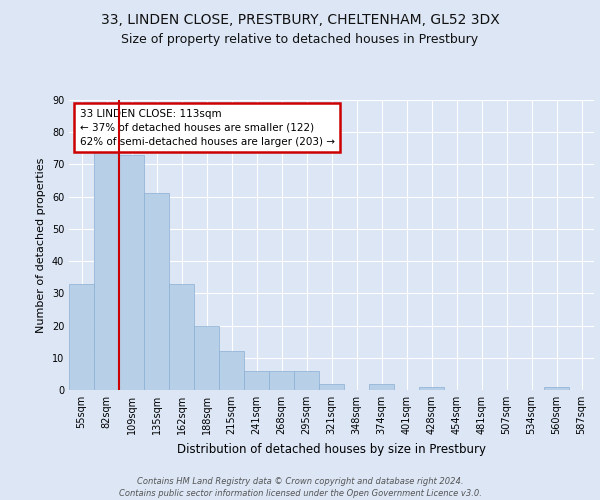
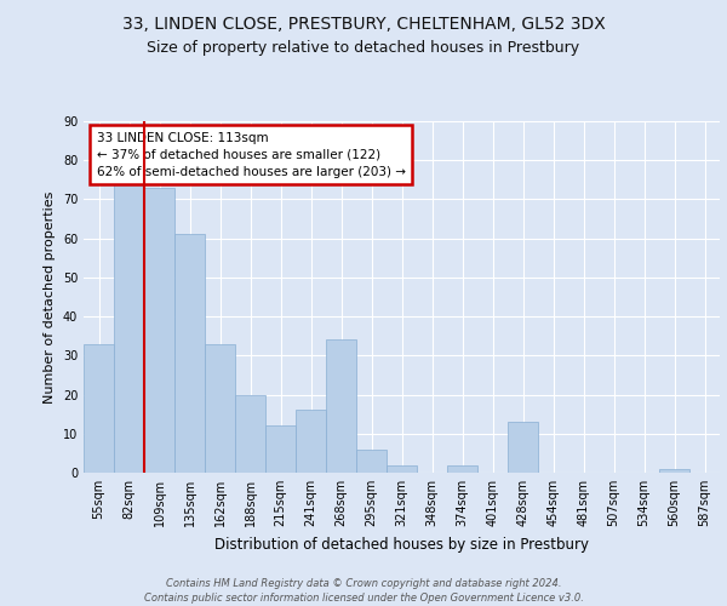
241sqm: 6 -> 16
268sqm: 6 -> 34
428sqm: 1 -> 13
